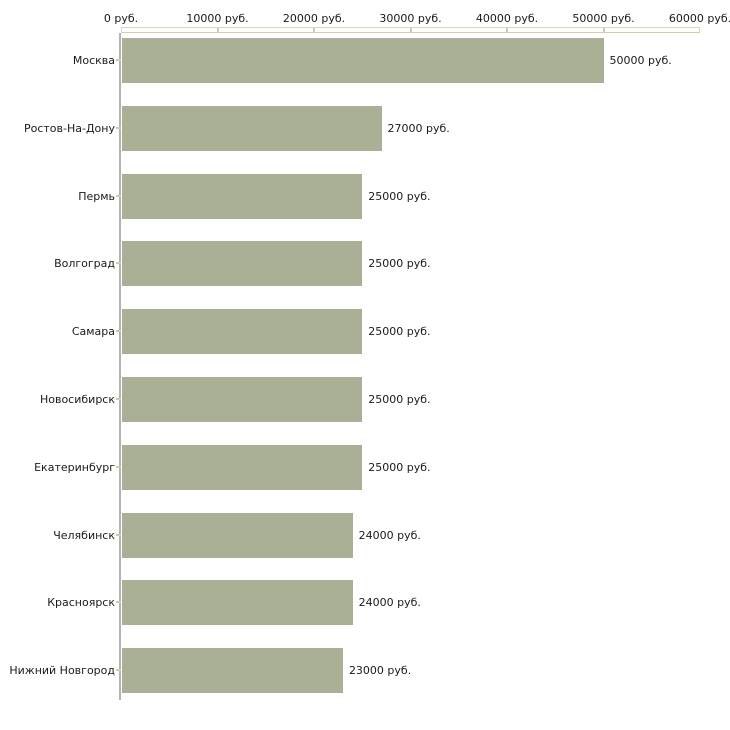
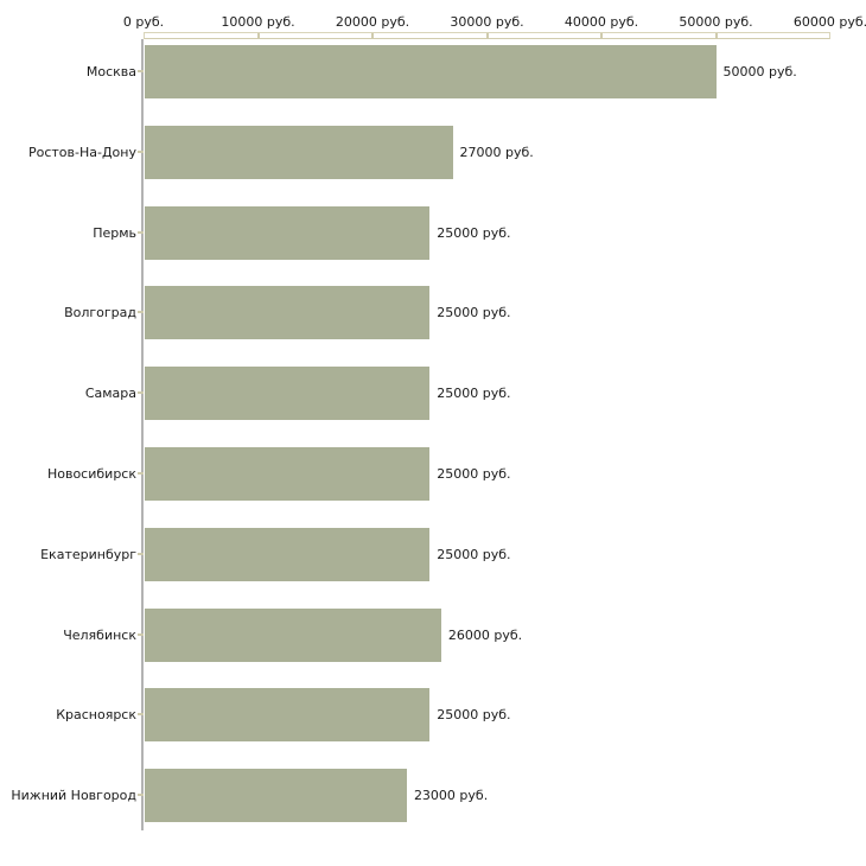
Челябинск: 24000 -> 26000
Красноярск: 24000 -> 25000
